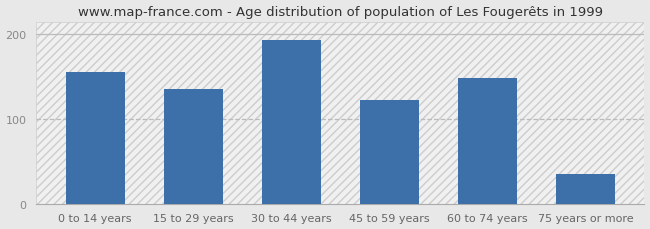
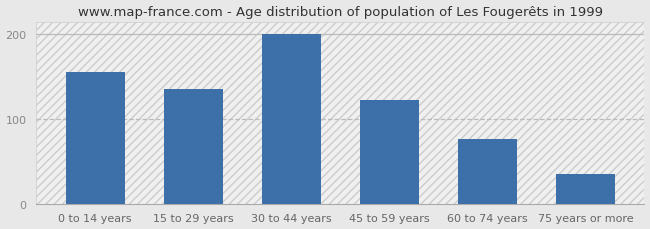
30 to 44 years: 193 -> 200
60 to 74 years: 148 -> 76
